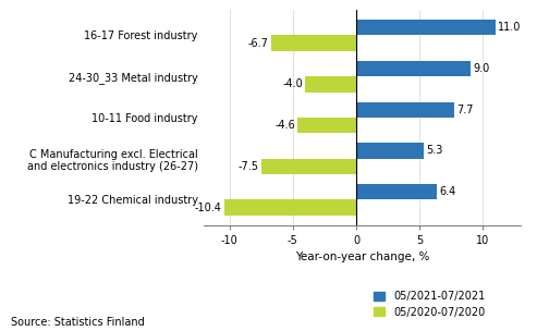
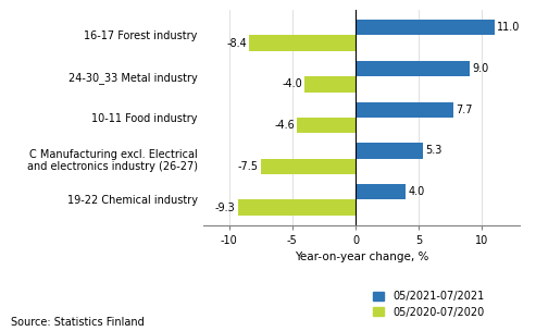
05/2020-07/2020/16-17 Forest industry: -6.7 -> -8.4
05/2021-07/2021/19-22 Chemical industry: 6.4 -> 4.0
05/2020-07/2020/19-22 Chemical industry: -10.4 -> -9.3
